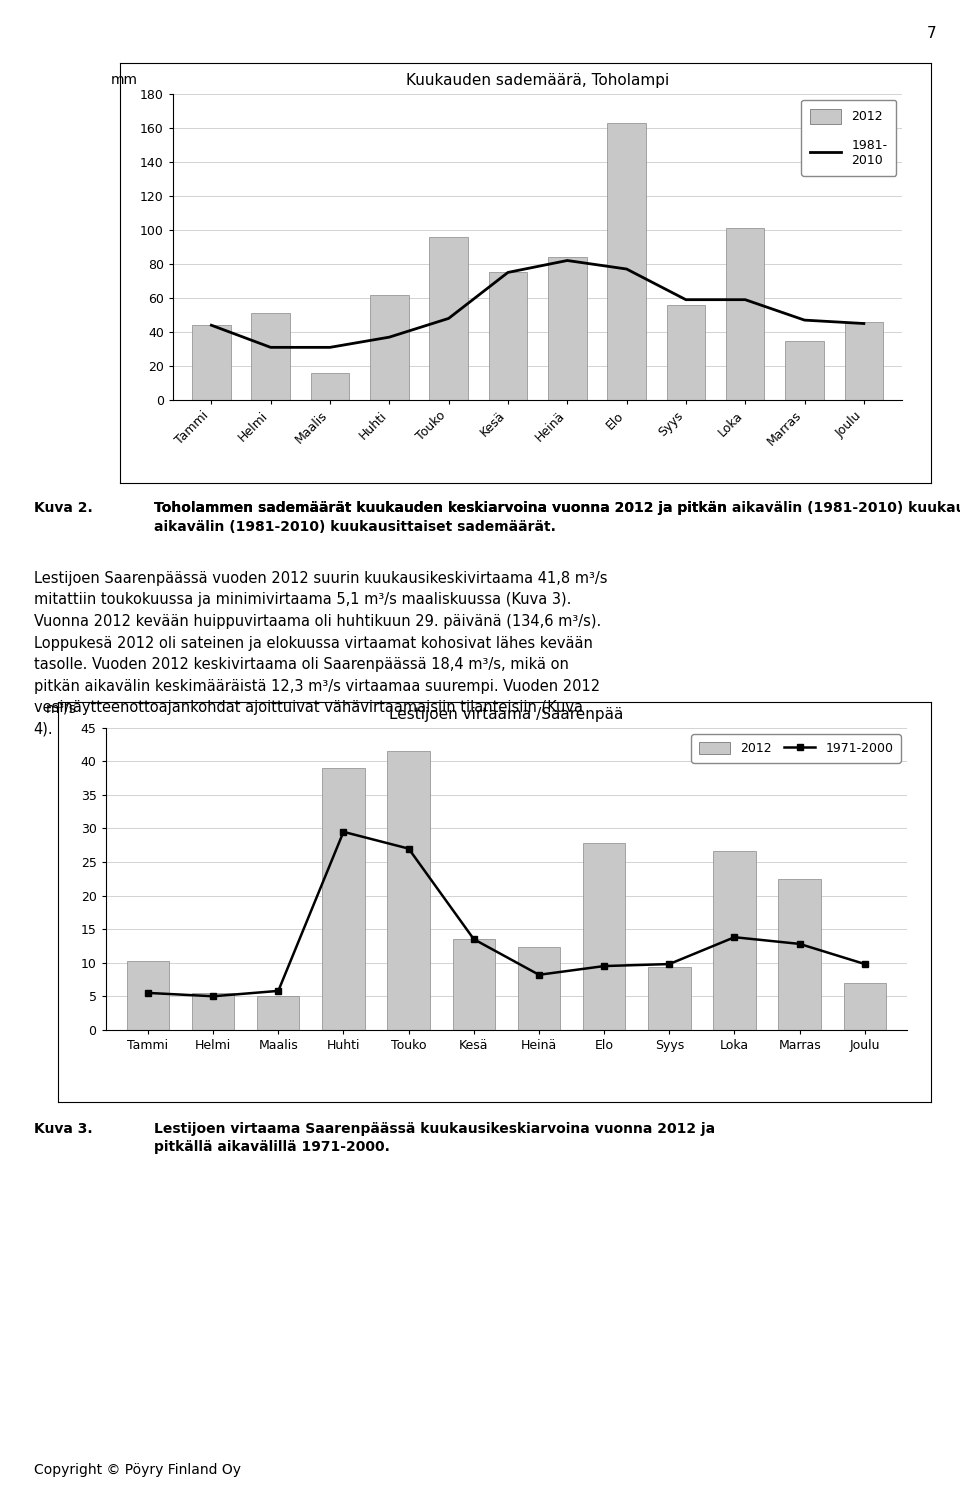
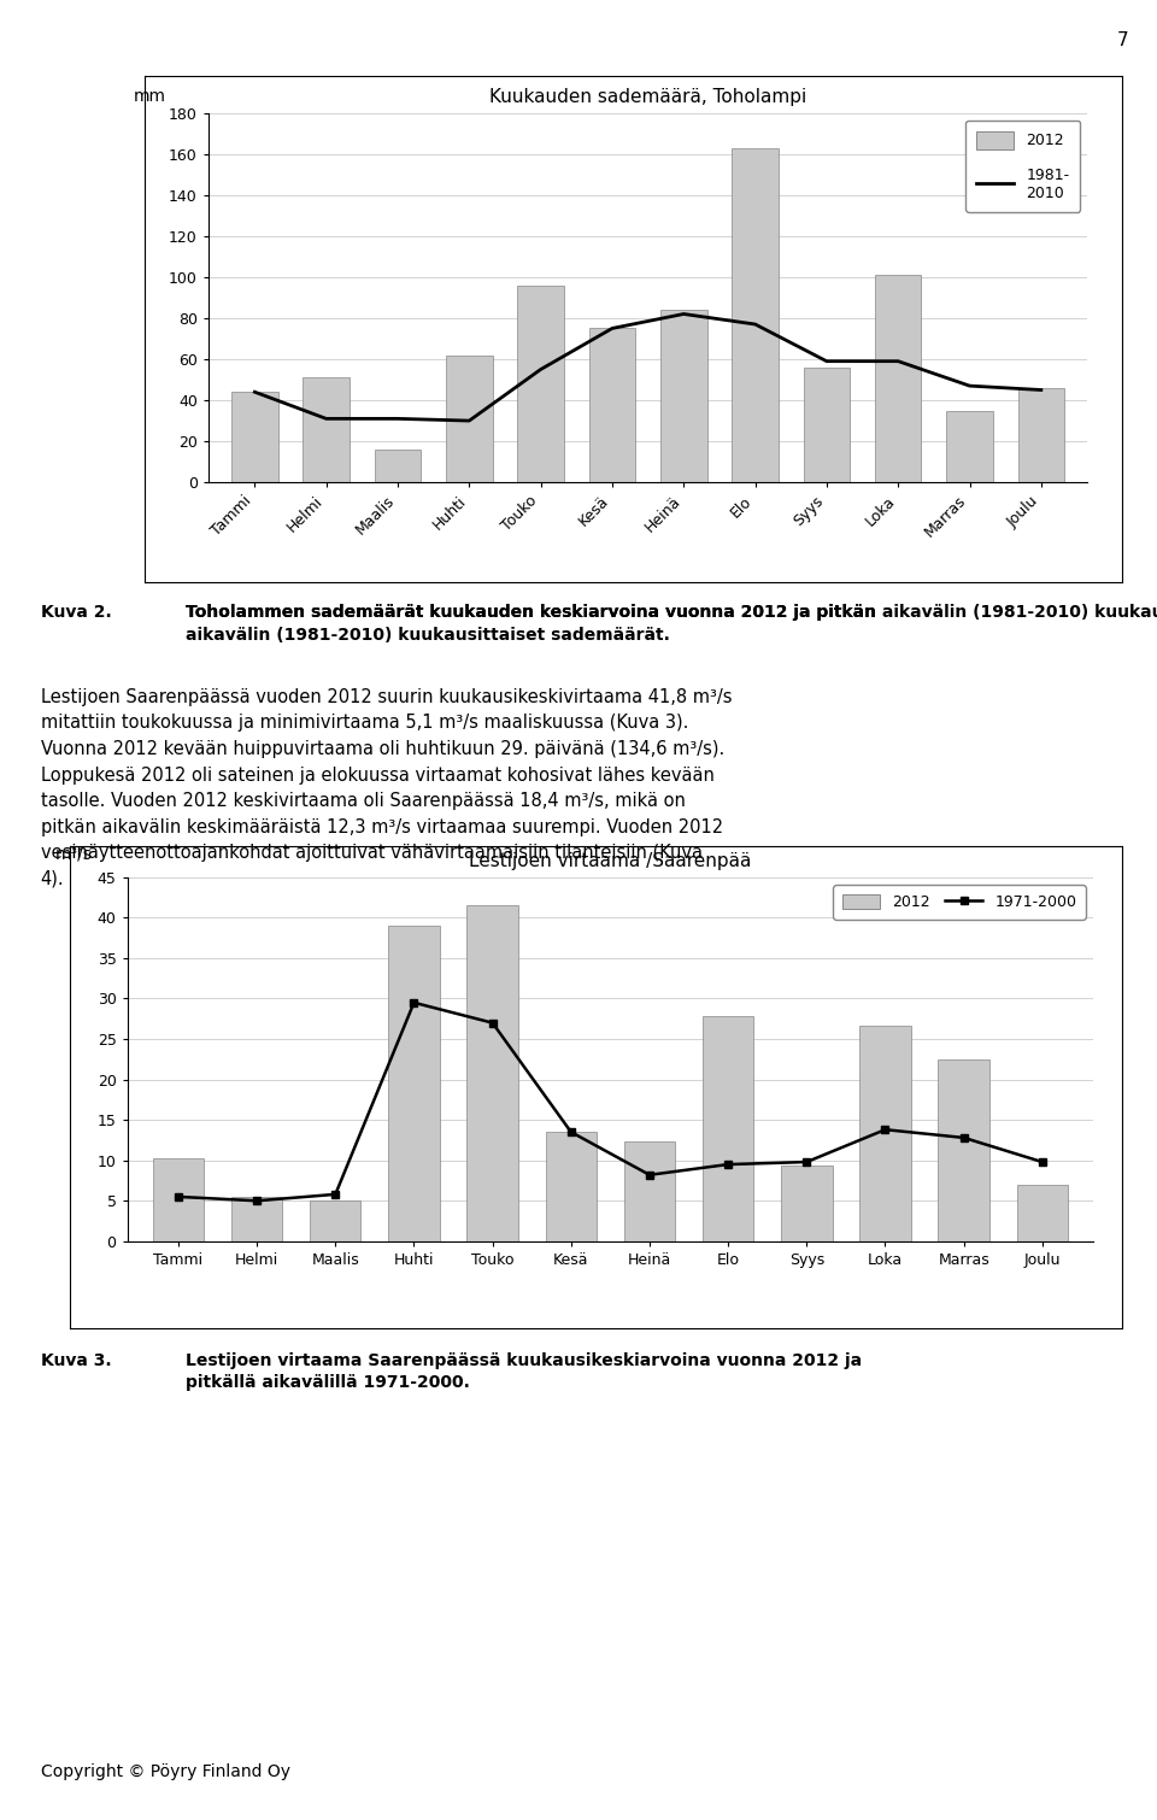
Kuukauden sademäärä, Toholampi/1981- 2010/Huhti: 37 -> 30
Kuukauden sademäärä, Toholampi/1981- 2010/Touko: 48 -> 55
